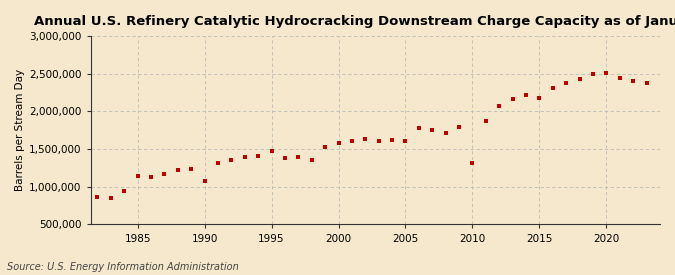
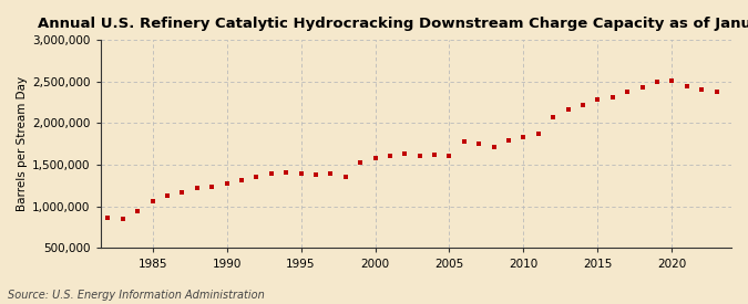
1985: 1,140,000 -> 1,060,000
1990: 1,080,000 -> 1,280,000
1995: 1,480,000 -> 1,390,000
2010: 1,320,000 -> 1,830,000
2015: 2,180,000 -> 2,290,000
